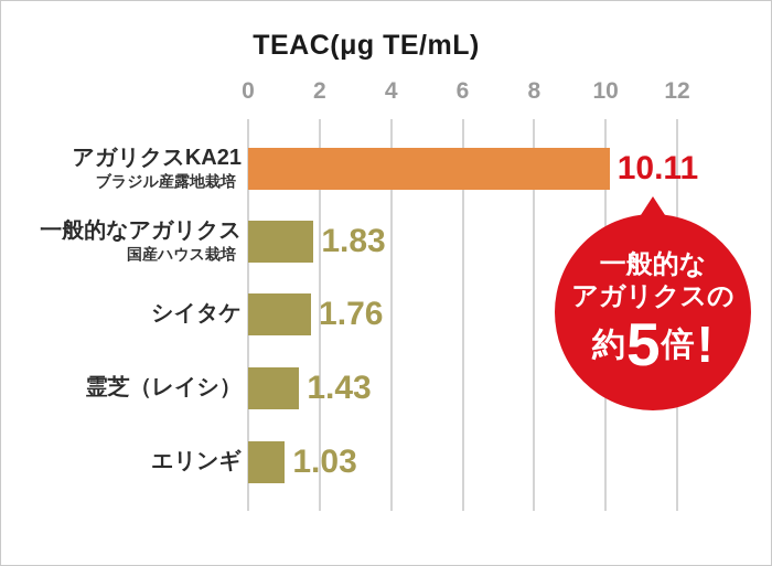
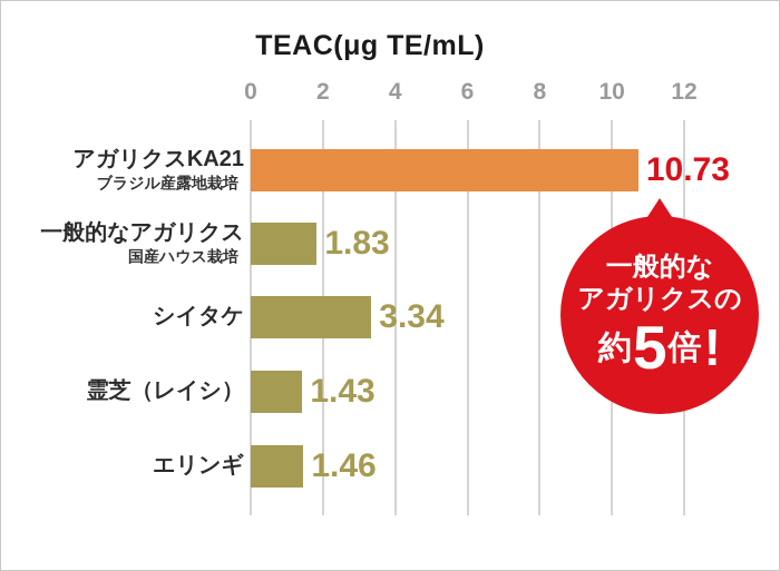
アガリクスKA21: 10.11 -> 10.73
シイタケ: 1.76 -> 3.34
エリンギ: 1.03 -> 1.46
